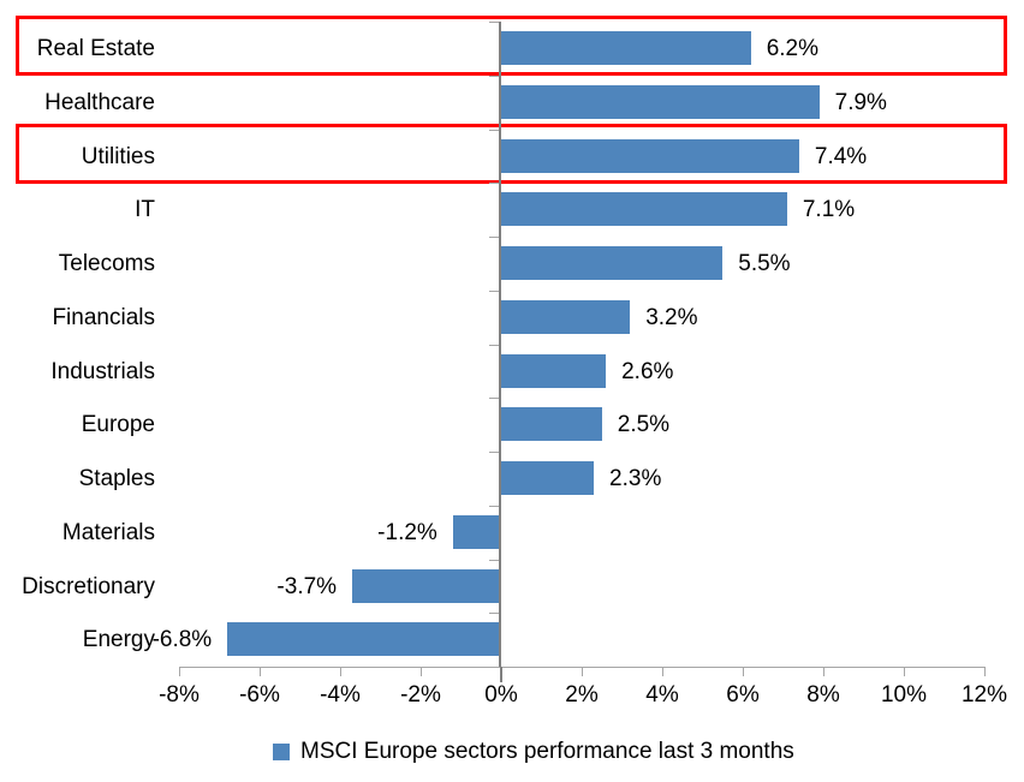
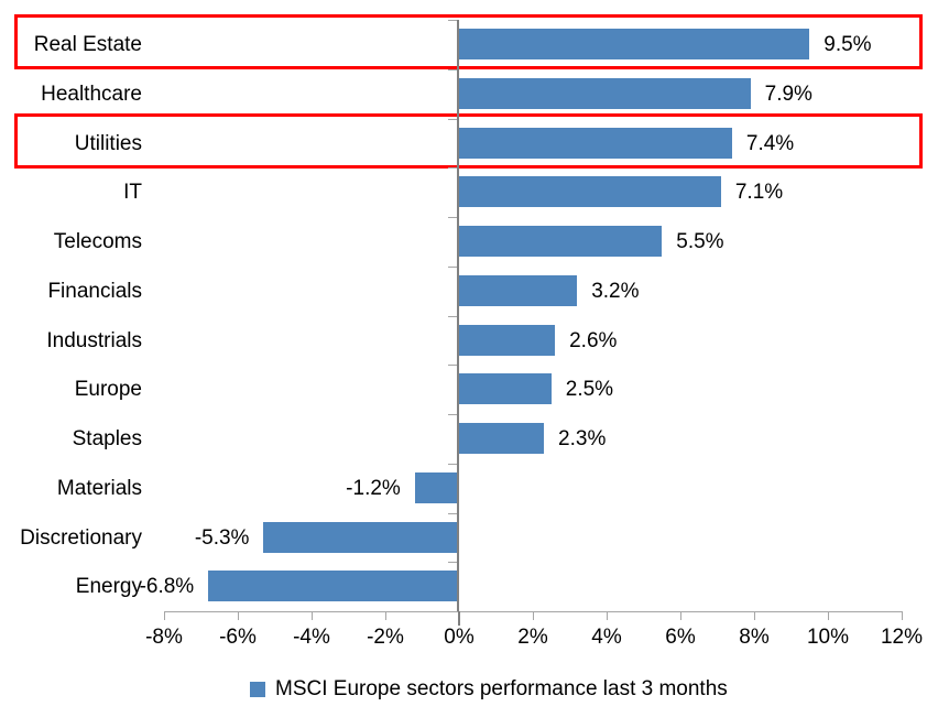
Real Estate: 6.2% -> 9.5%
Discretionary: -3.7% -> -5.3%
